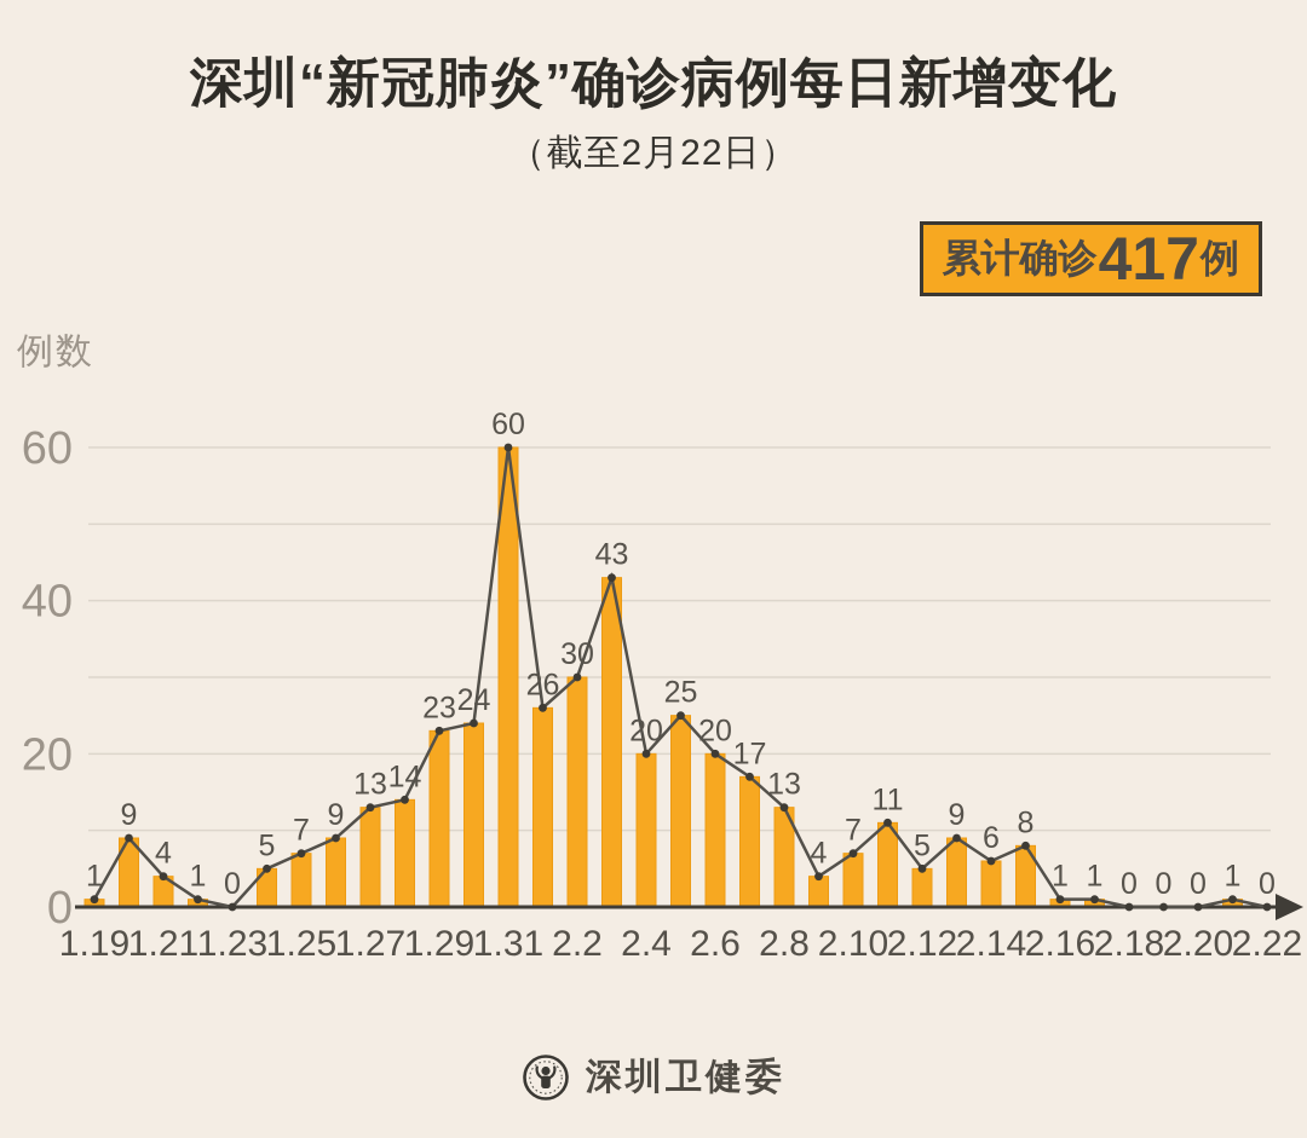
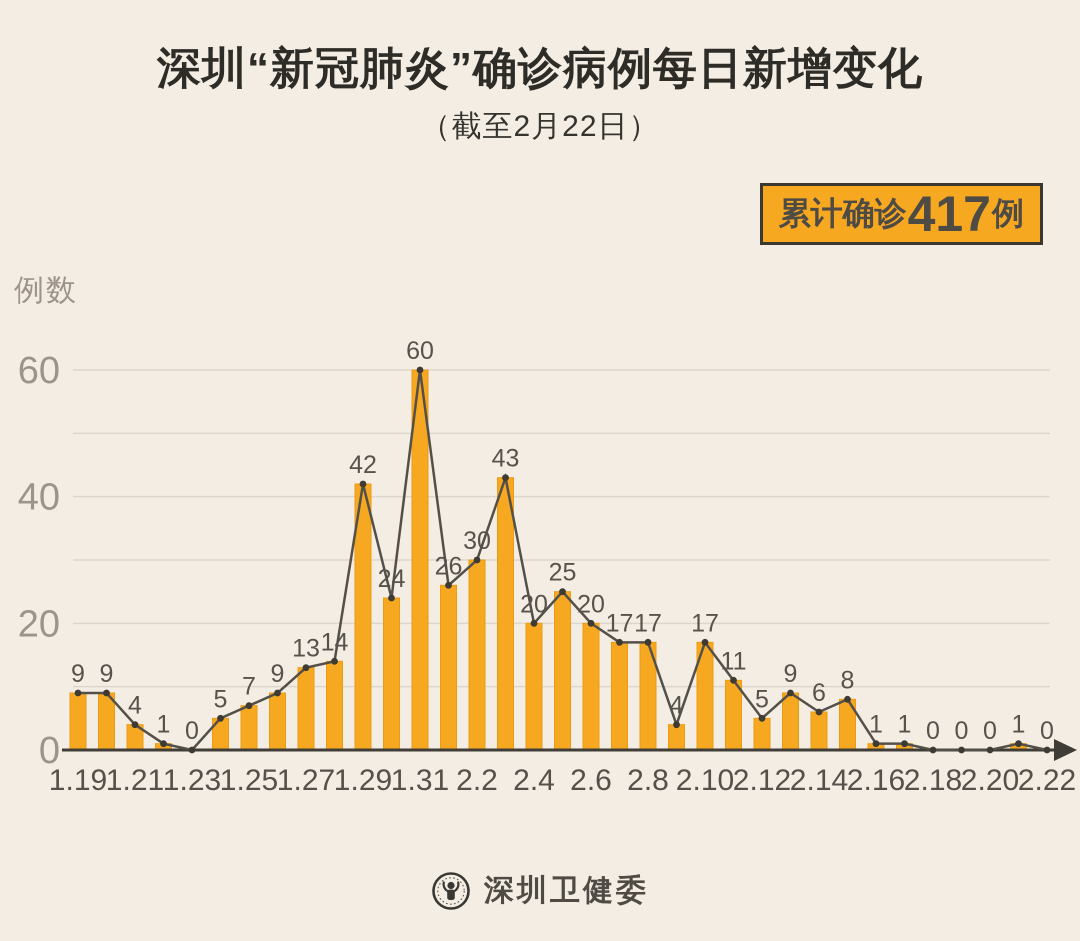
1.19: 1 -> 9
1.29: 23 -> 42
2.8: 13 -> 17
2.10: 7 -> 17
